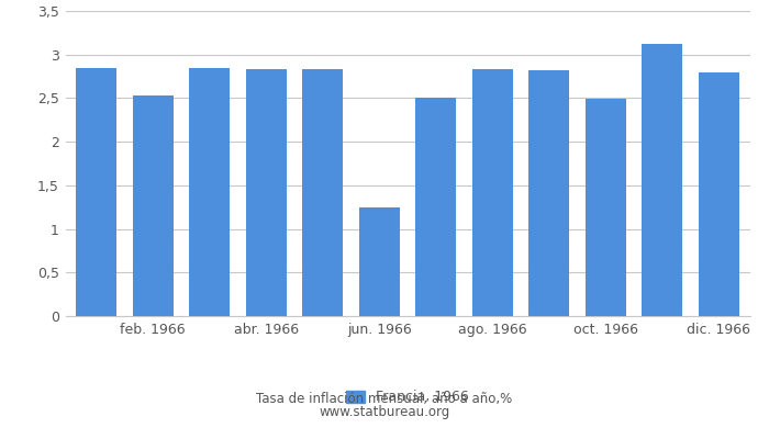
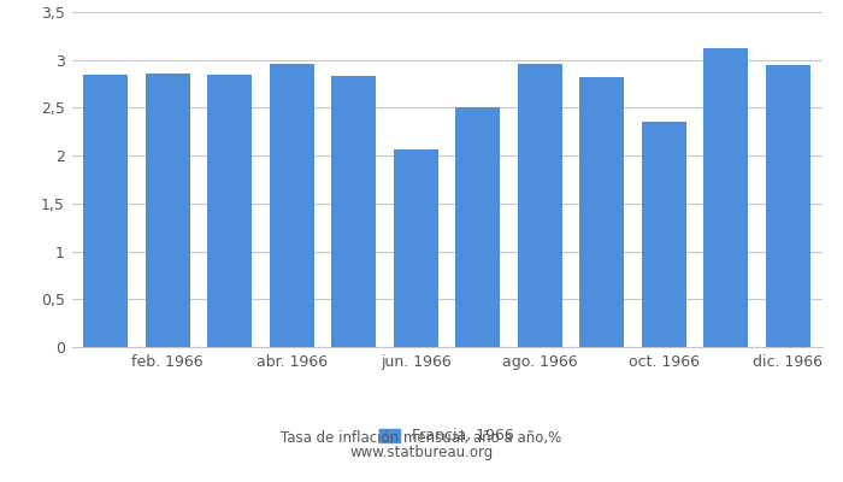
feb. 1966: 2,53 -> 2,86
abr. 1966: 2,83 -> 2,96
jun. 1966: 1,25 -> 2,06
ago. 1966: 2,83 -> 2,96
oct. 1966: 2,49 -> 2,36
dic. 1966: 2,80 -> 2,94
